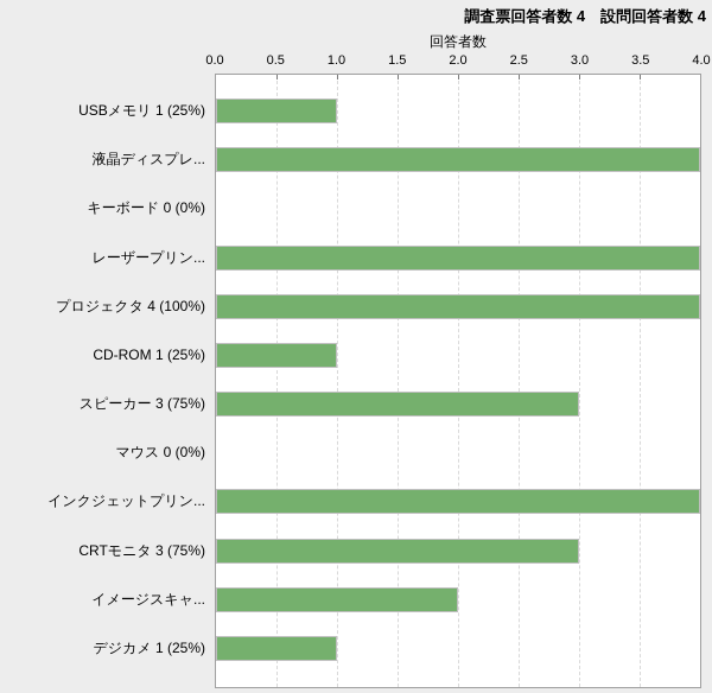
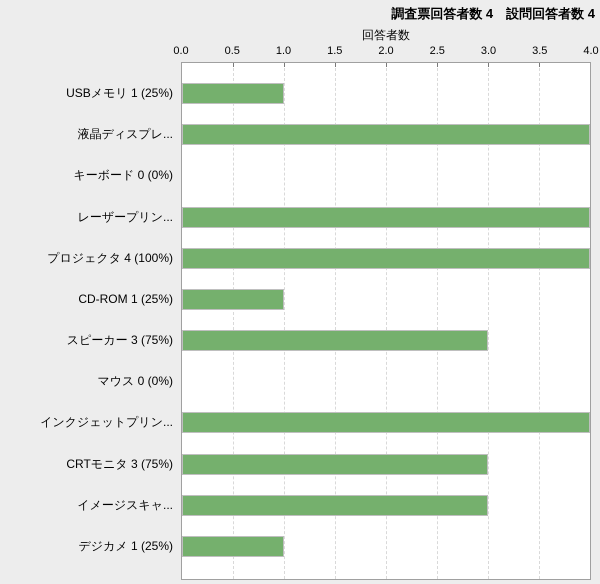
イメージスキャ...: 2 -> 3
